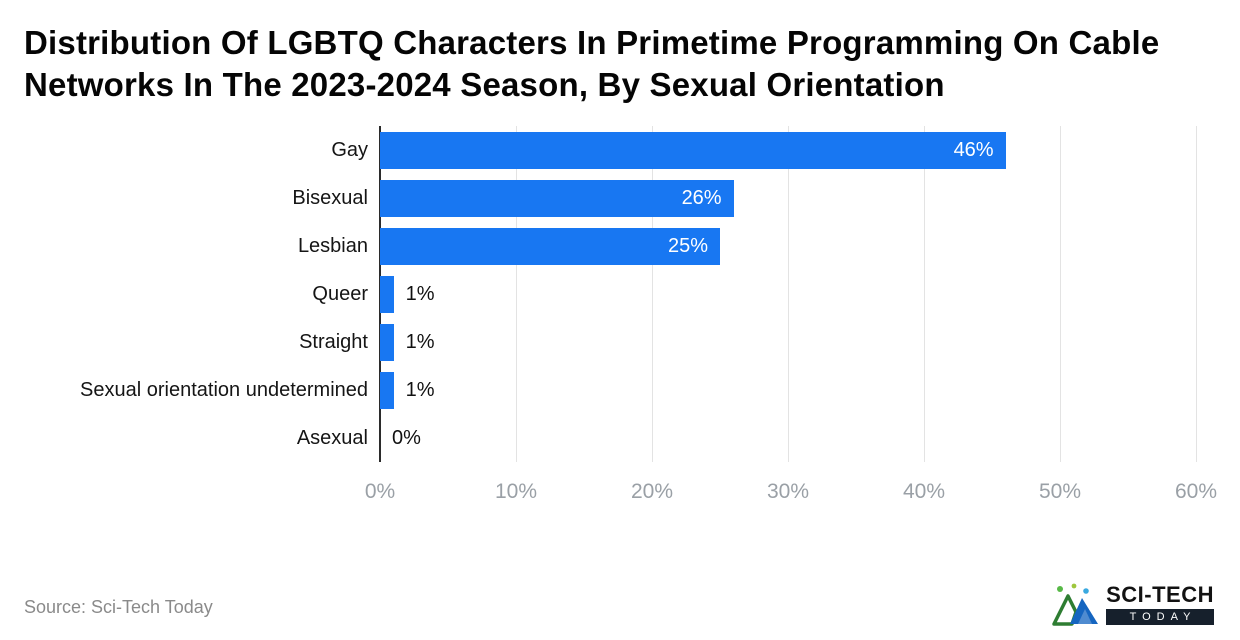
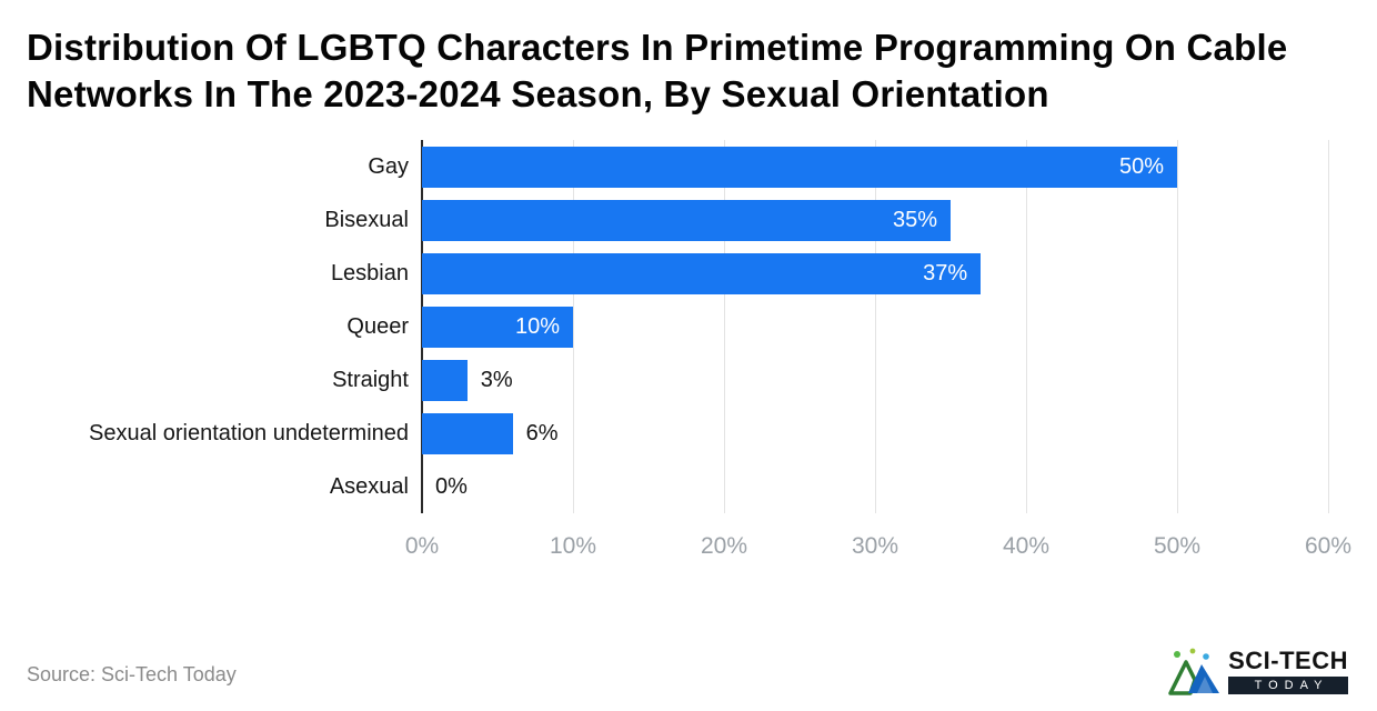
Gay: 46% -> 50%
Bisexual: 26% -> 35%
Lesbian: 25% -> 37%
Queer: 1% -> 10%
Straight: 1% -> 3%
Sexual orientation undetermined: 1% -> 6%
